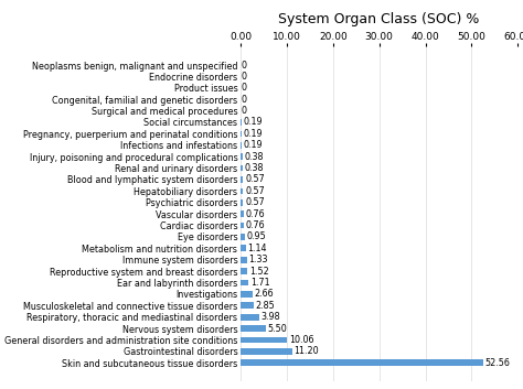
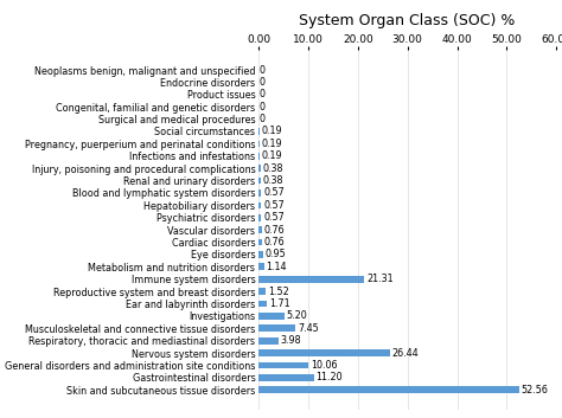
Immune system disorders: 1.33 -> 21.31
Investigations: 2.66 -> 5.20
Musculoskeletal and connective tissue disorders: 2.85 -> 7.45
Nervous system disorders: 5.50 -> 26.44
